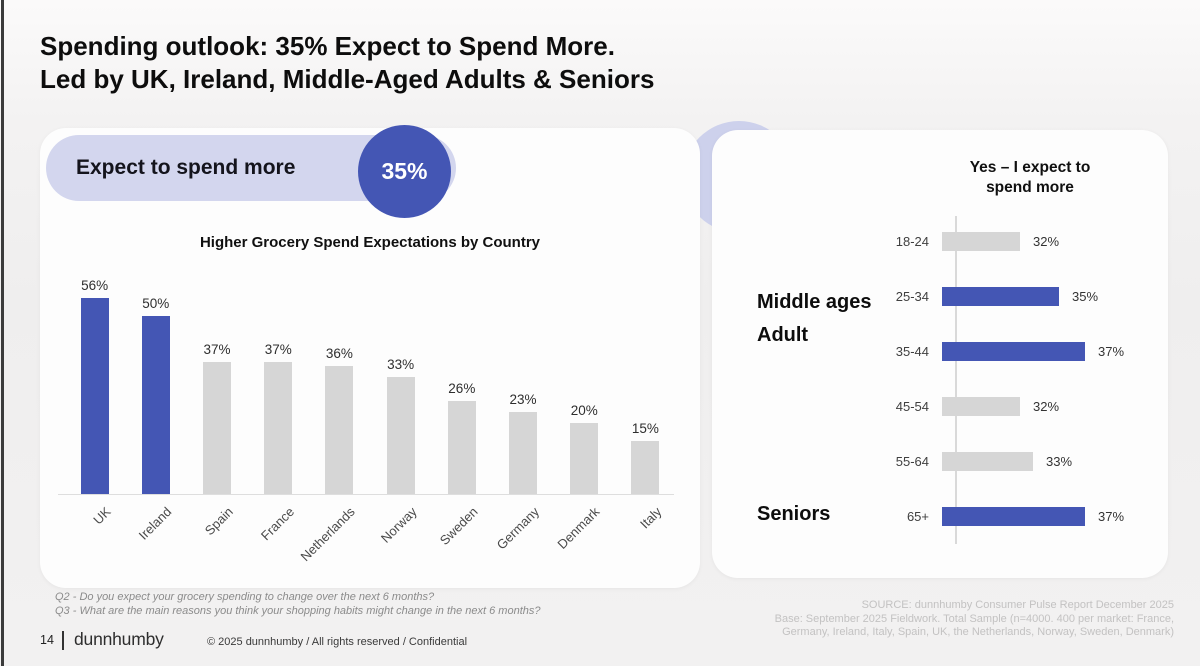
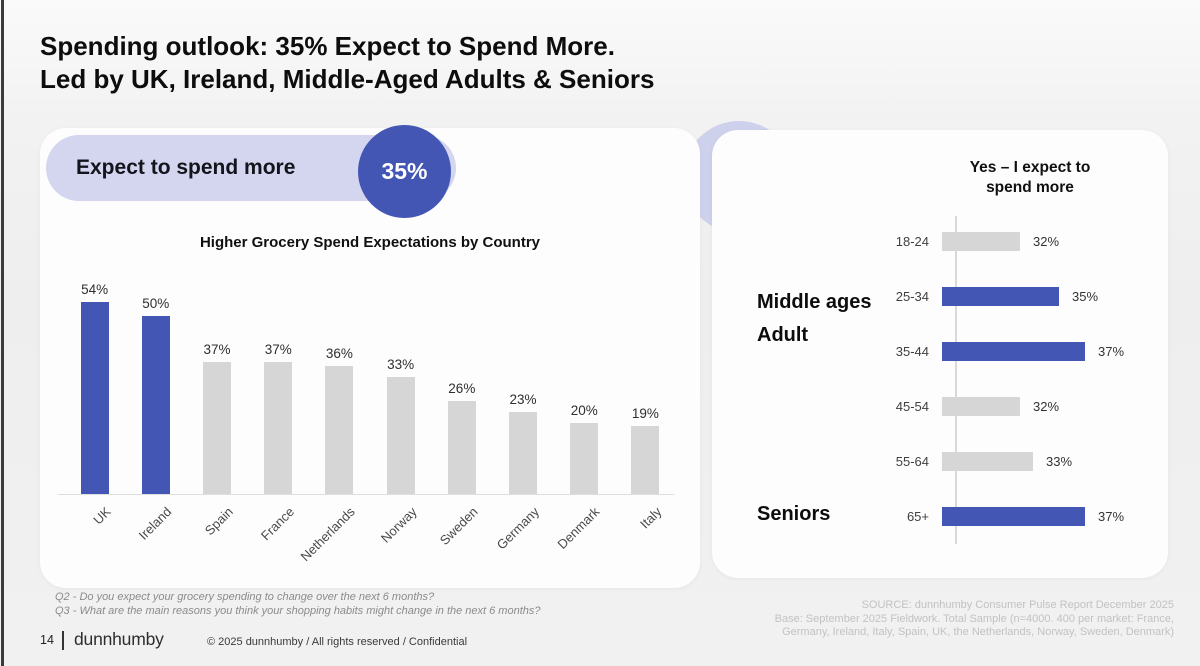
Higher Grocery Spend Expectations by Country/UK: 56% -> 54%
Higher Grocery Spend Expectations by Country/Italy: 15% -> 19%
